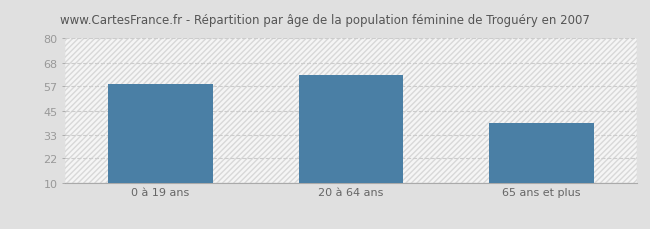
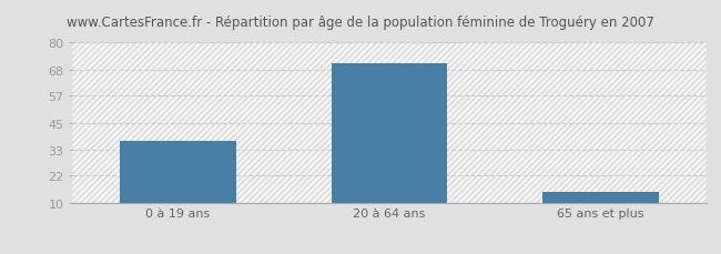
0 à 19 ans: 58 -> 37
20 à 64 ans: 62 -> 71
65 ans et plus: 39 -> 15
